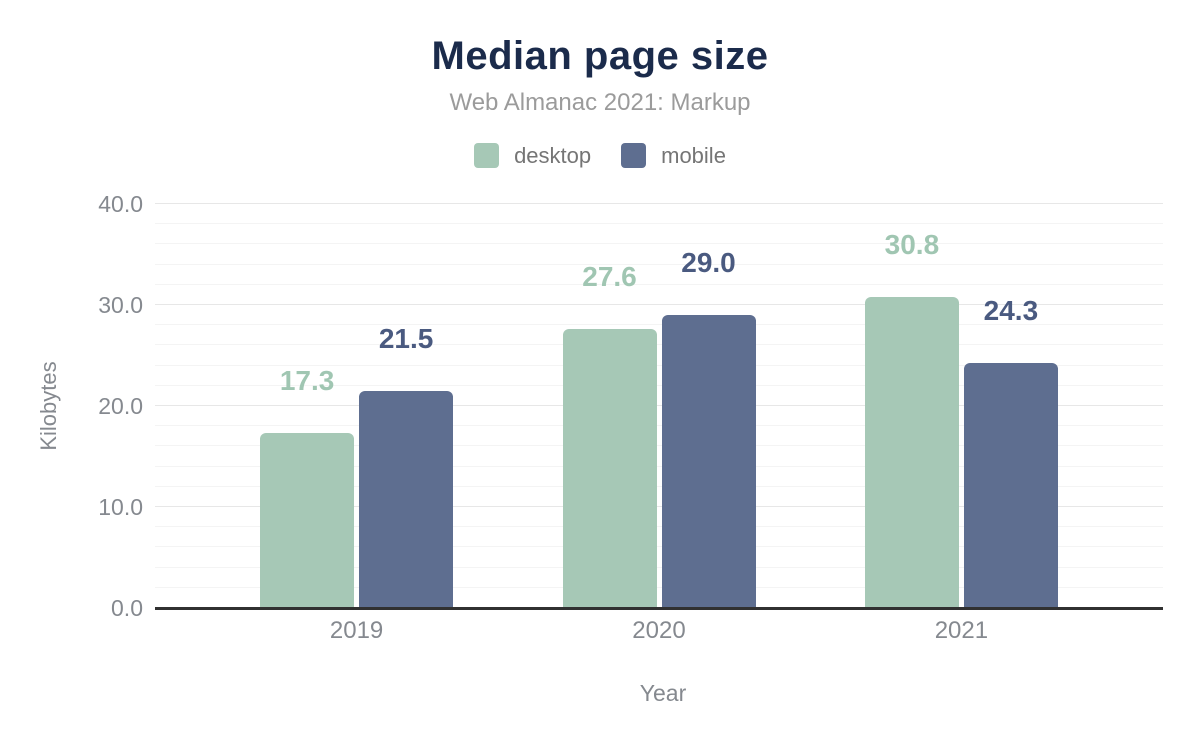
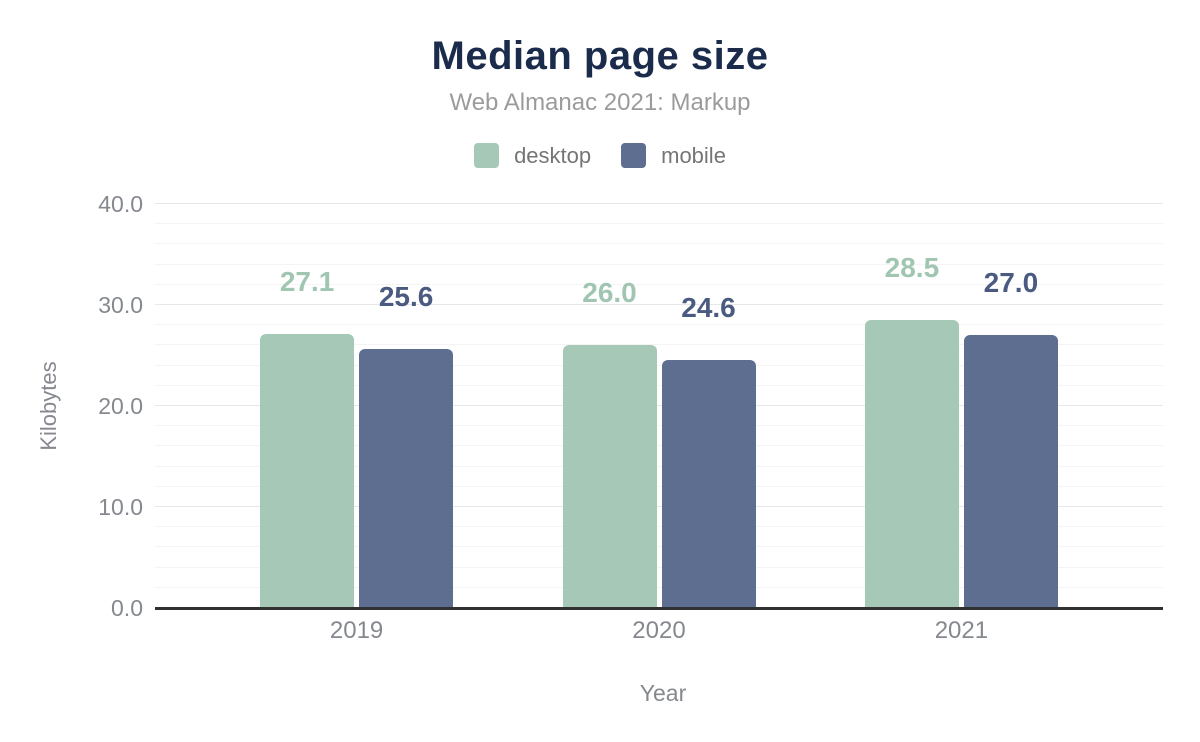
desktop/2019: 17.3 -> 27.1
mobile/2019: 21.5 -> 25.6
desktop/2020: 27.6 -> 26.0
mobile/2020: 29.0 -> 24.6
desktop/2021: 30.8 -> 28.5
mobile/2021: 24.3 -> 27.0
